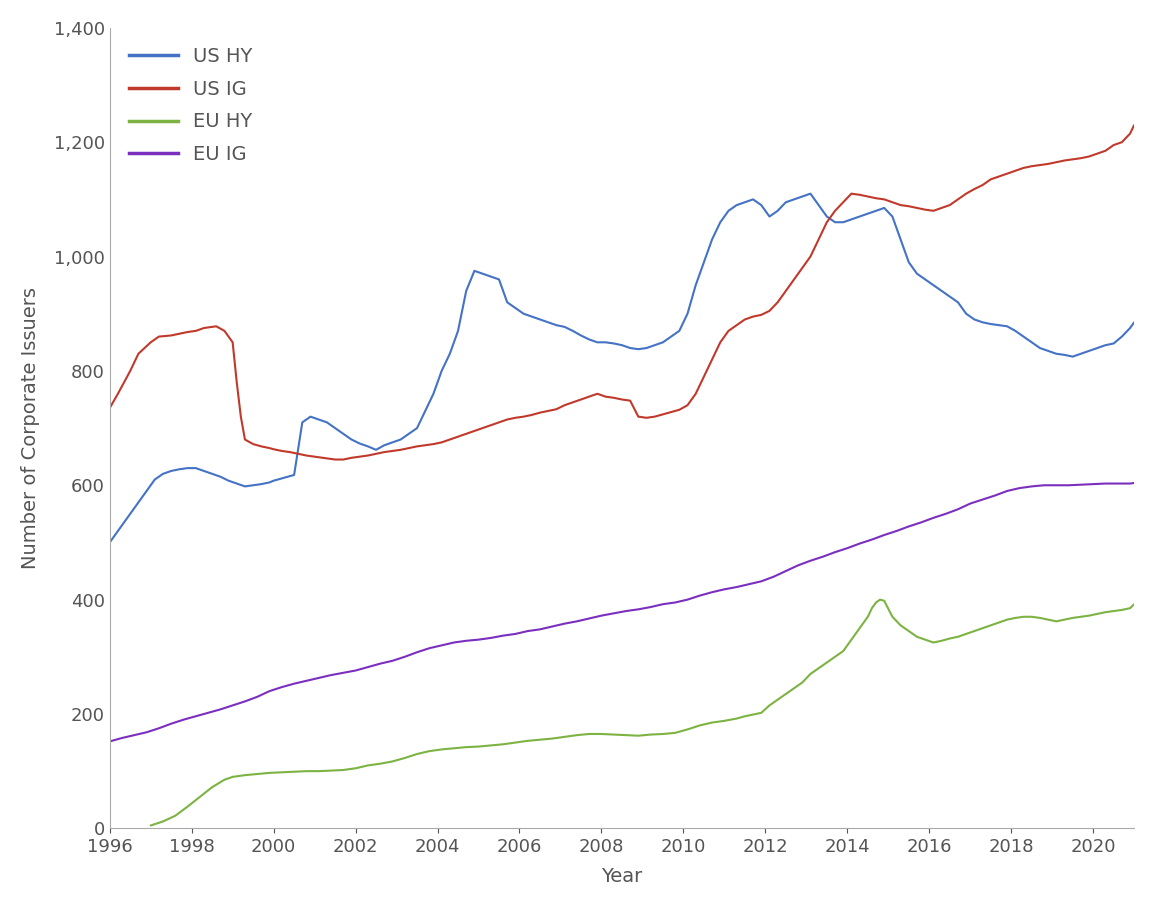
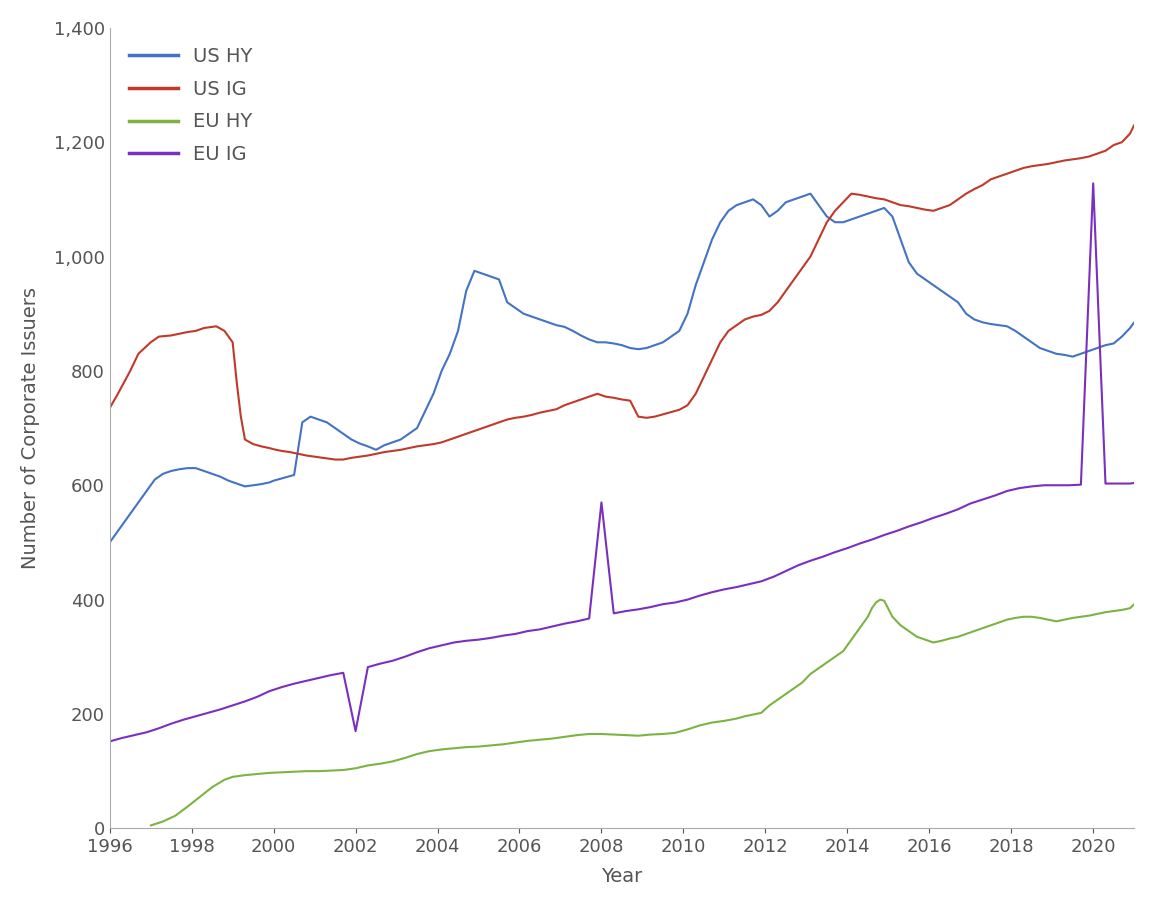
EU IG/2002: 276 -> 170
EU IG/2008: 372 -> 570
EU IG/2020: 602 -> 1,128
